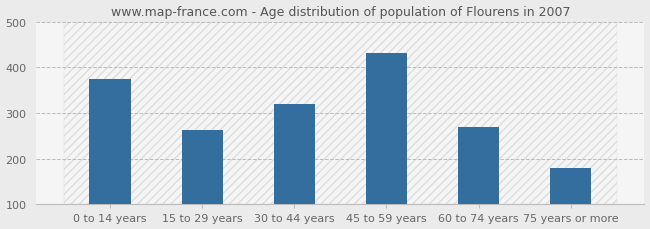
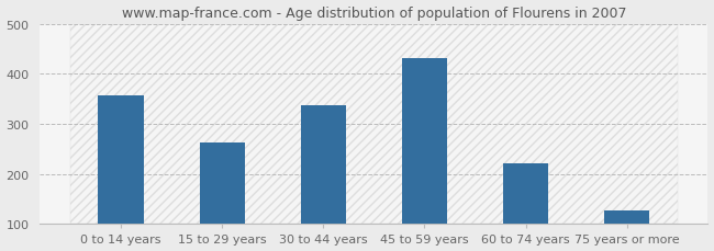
0 to 14 years: 375 -> 357
30 to 44 years: 320 -> 336
60 to 74 years: 270 -> 222
75 years or more: 180 -> 127
